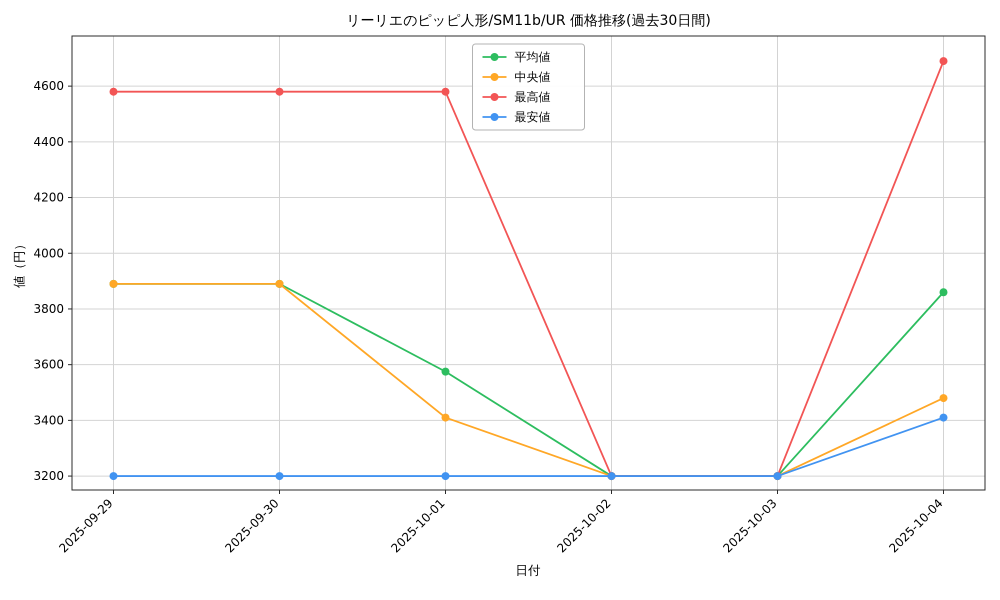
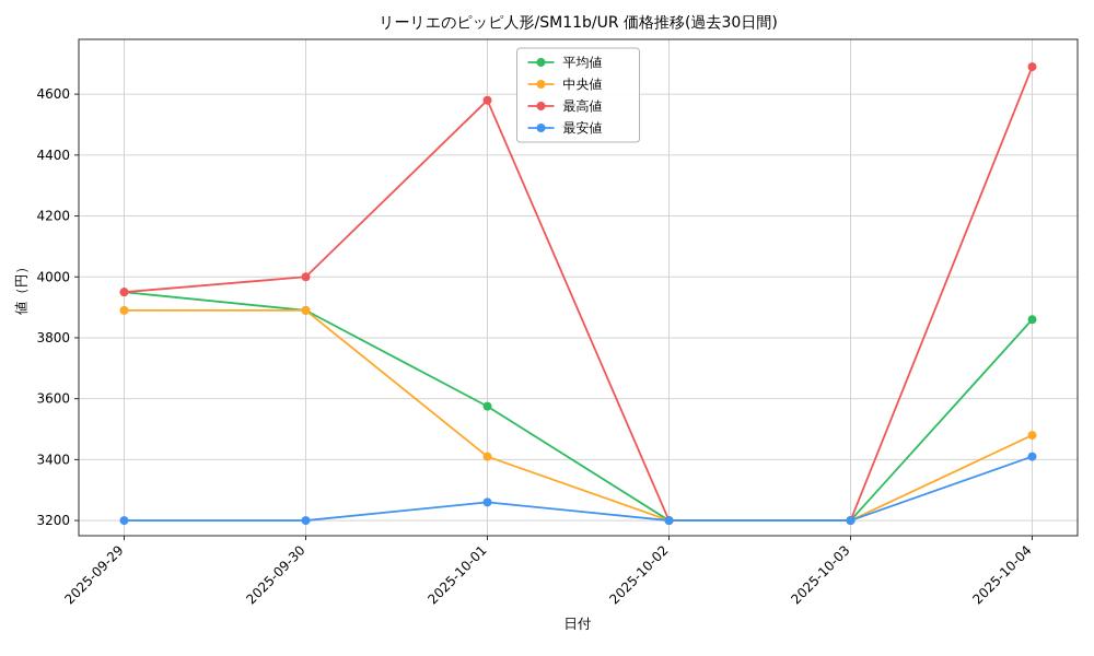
平均値/2025-09-29: 3890 -> 3950
最高値/2025-09-29: 4580 -> 3950
最高値/2025-09-30: 4580 -> 4000
最安値/2025-10-01: 3200 -> 3260
